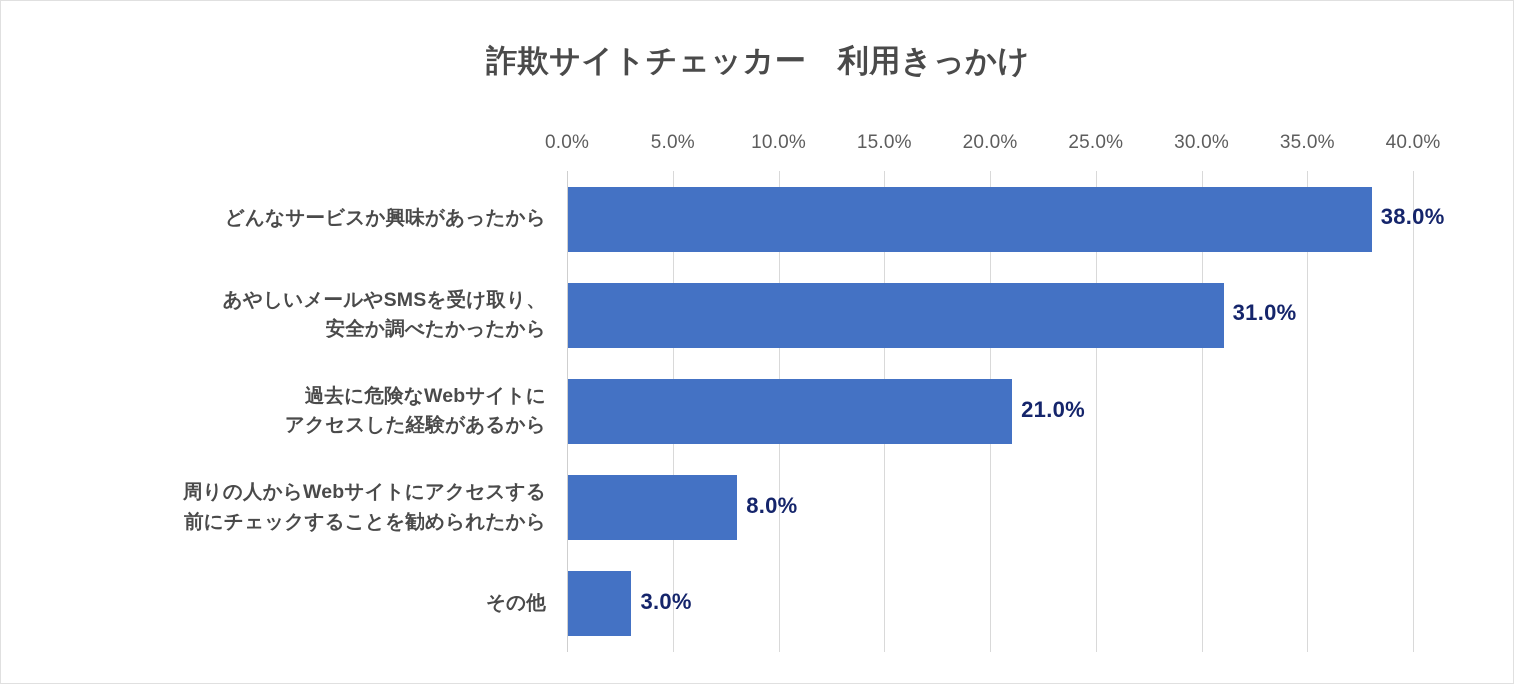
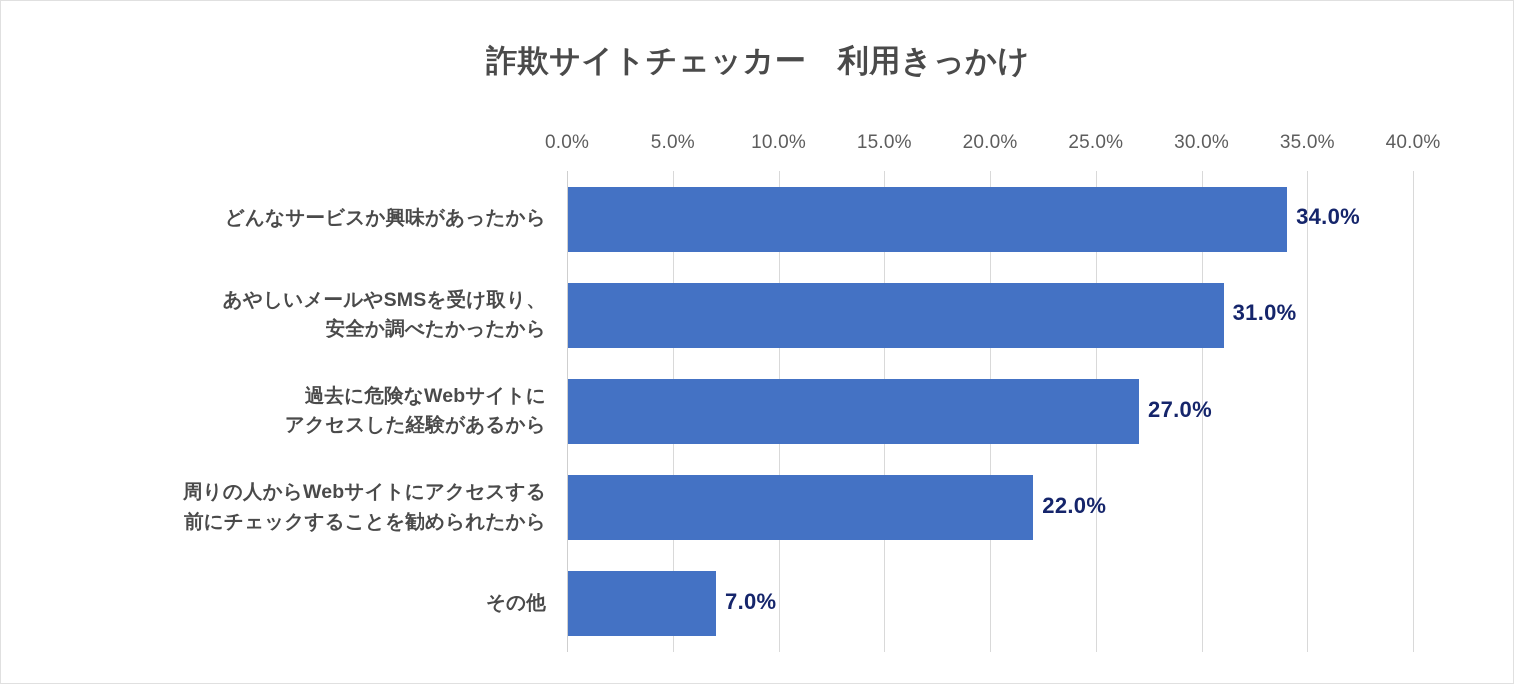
どんなサービスか興味があったから: 38.0% -> 34.0%
過去に危険なWebサイトに アクセスした経験があるから: 21.0% -> 27.0%
周りの人からWebサイトにアクセスする 前にチェックすることを勧められたから: 8.0% -> 22.0%
その他: 3.0% -> 7.0%
